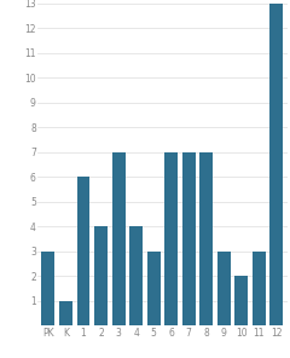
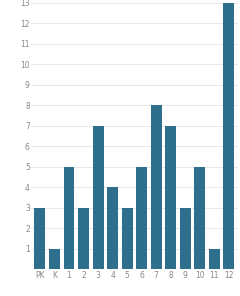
1: 6 -> 5
2: 4 -> 3
6: 7 -> 5
7: 7 -> 8
10: 2 -> 5
11: 3 -> 1
